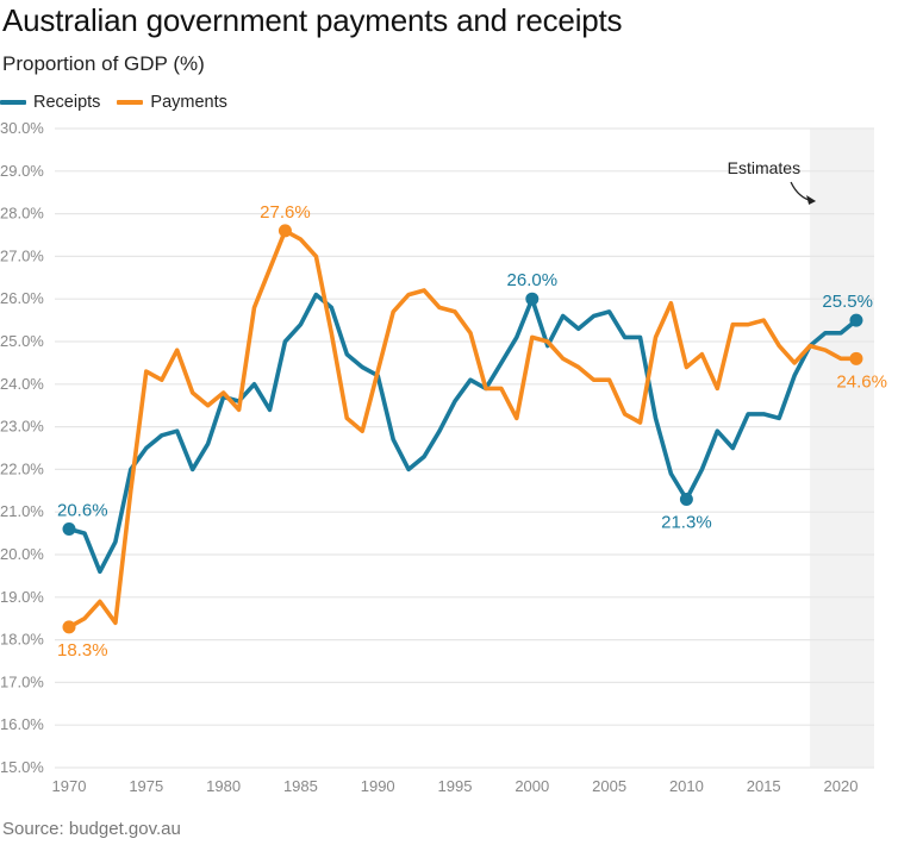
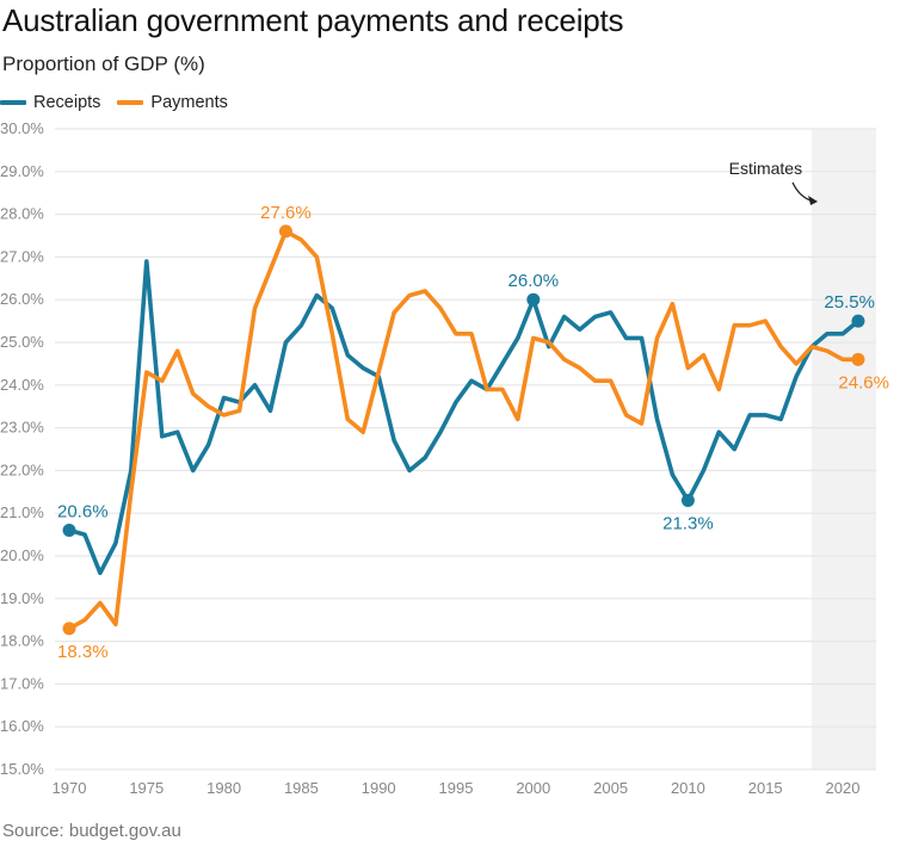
Receipts/1975: 22.5% -> 26.9%
Payments/1980: 23.8% -> 23.3%
Payments/1995: 25.7% -> 25.2%
